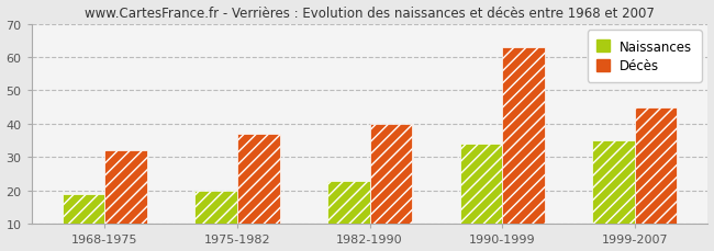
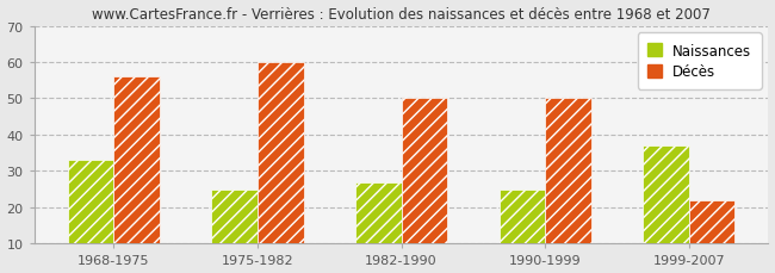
Naissances/1968-1975: 19 -> 33
Décès/1968-1975: 32 -> 56
Naissances/1975-1982: 20 -> 25
Décès/1975-1982: 37 -> 60
Naissances/1982-1990: 23 -> 27
Décès/1982-1990: 40 -> 50
Naissances/1990-1999: 34 -> 25
Décès/1990-1999: 63 -> 50
Naissances/1999-2007: 35 -> 37
Décès/1999-2007: 45 -> 22
